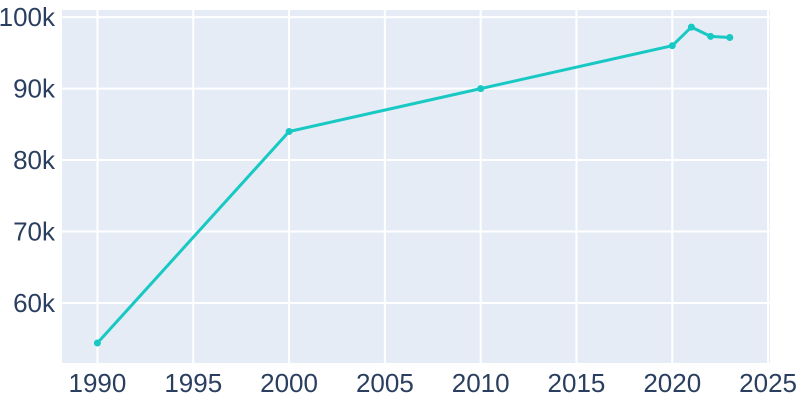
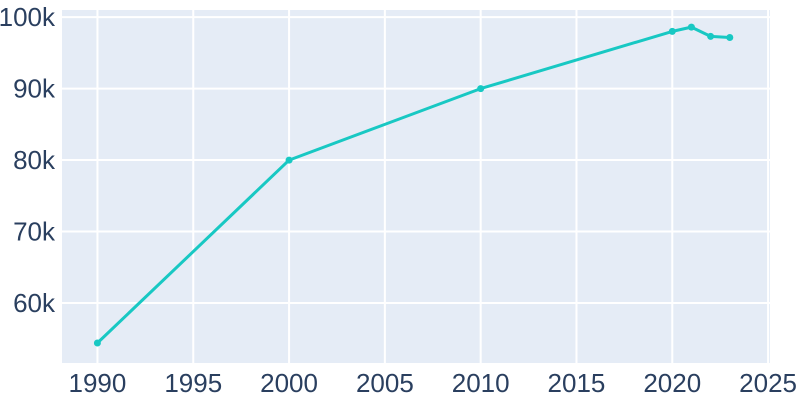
2000: 84k -> 80k
2020: 96k -> 98k
